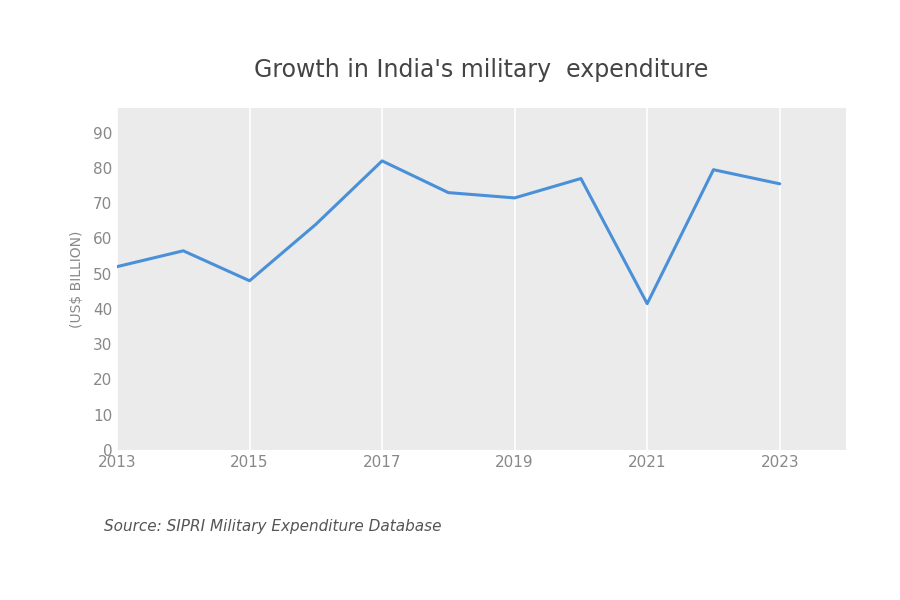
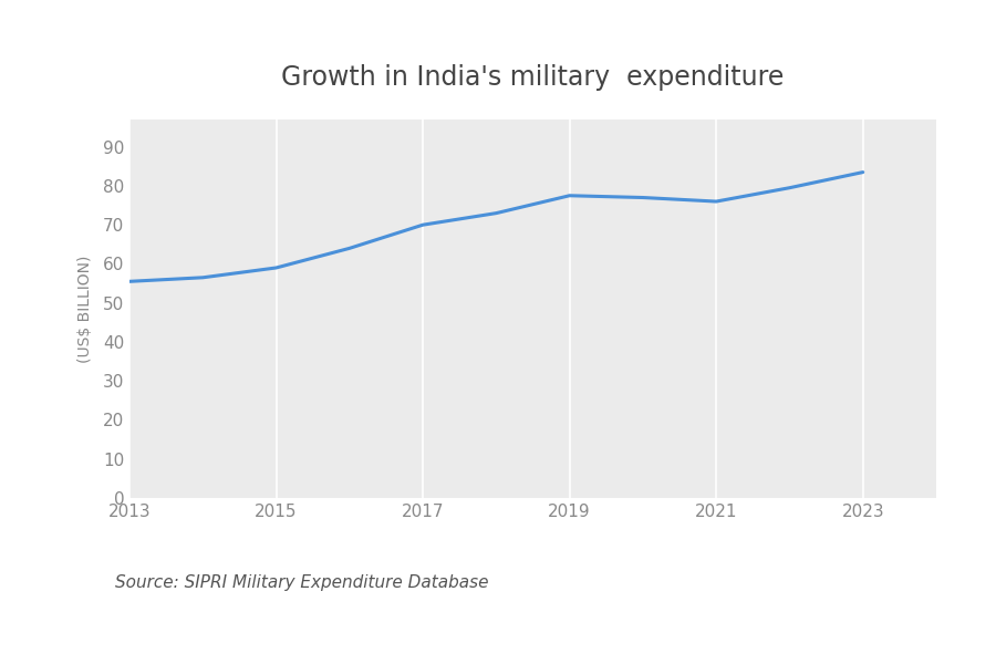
2013: 52.0 -> 55.5
2015: 48.0 -> 59.0
2017: 82.0 -> 70.0
2019: 71.5 -> 77.5
2021: 41.5 -> 76.0
2023: 75.5 -> 83.5
